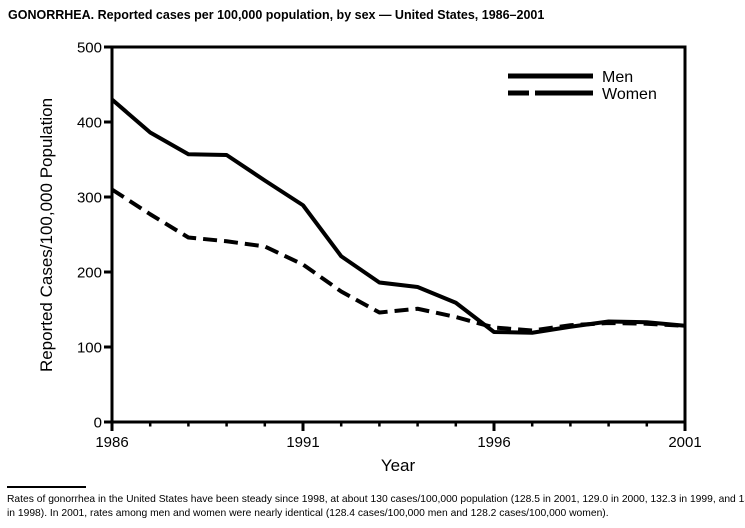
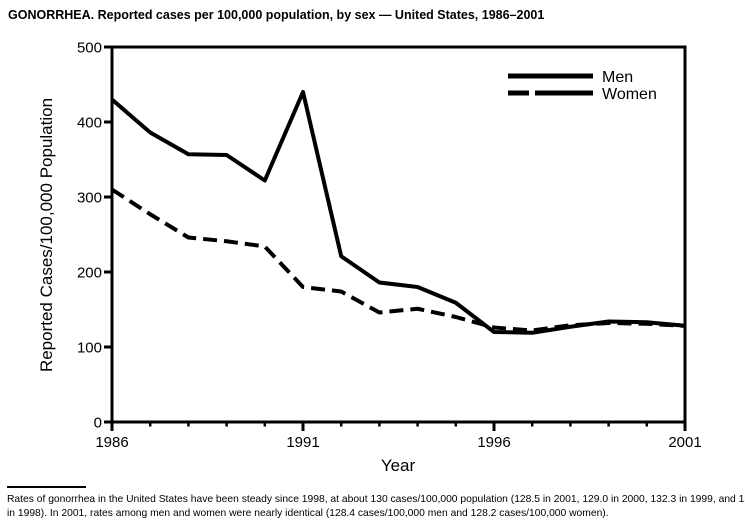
Men/1991: 290 -> 440
Women/1991: 210 -> 180
